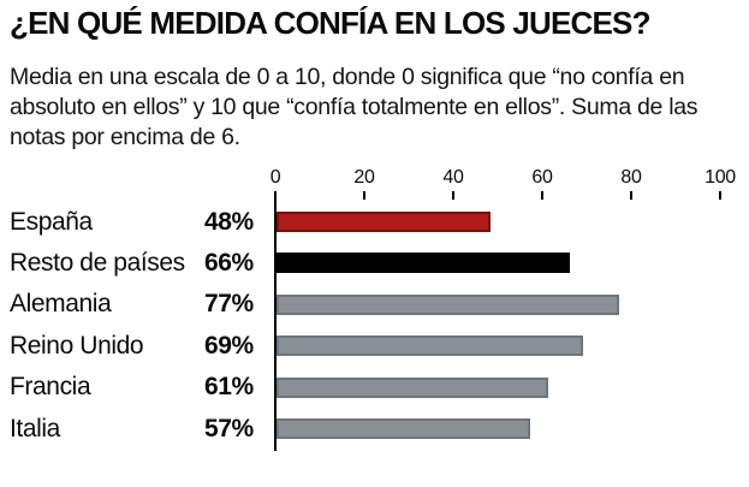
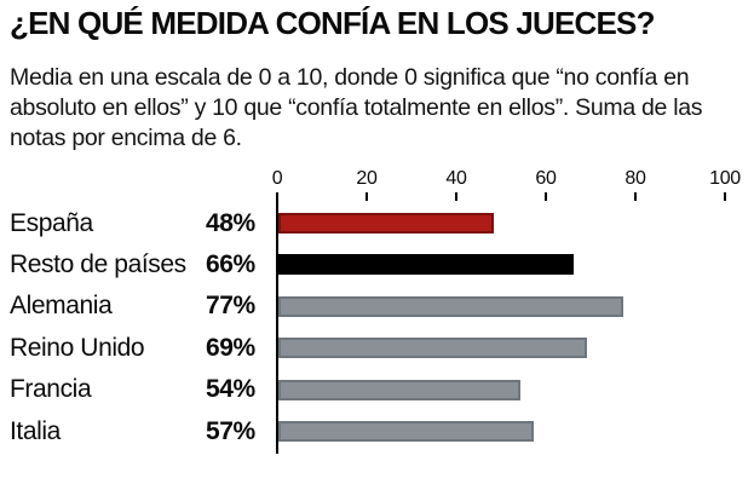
Francia: 61% -> 54%
